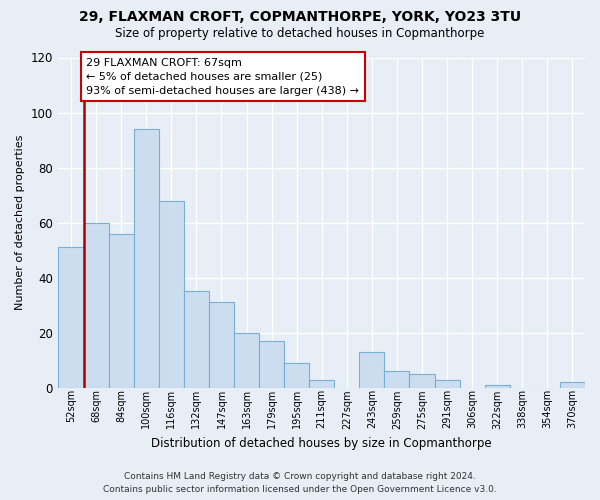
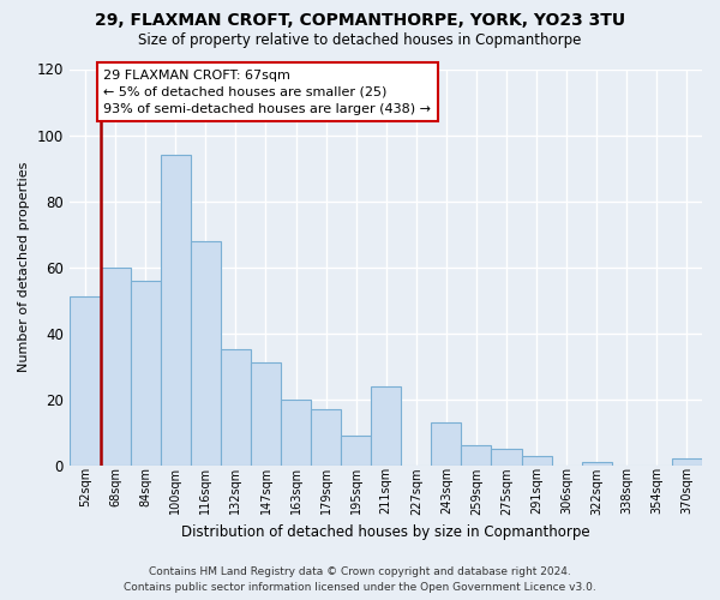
211sqm: 3 -> 24
